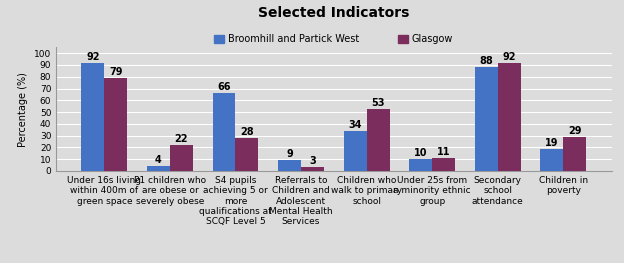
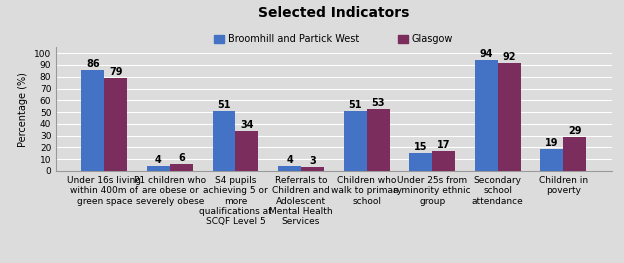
Broomhill and Partick West/Under 16s living within 400m of green space: 92 -> 86
Glasgow/P1 children who are obese or severely obese: 22 -> 6
Broomhill and Partick West/S4 pupils achieving 5 or more qualifications at SCQF Level 5: 66 -> 51
Glasgow/S4 pupils achieving 5 or more qualifications at SCQF Level 5: 28 -> 34
Broomhill and Partick West/Referrals to Children and Adolescent Mental Health Services: 9 -> 4
Broomhill and Partick West/Children who walk to primary school: 34 -> 51
Broomhill and Partick West/Under 25s from a minority ethnic group: 10 -> 15
Glasgow/Under 25s from a minority ethnic group: 11 -> 17
Broomhill and Partick West/Secondary school attendance: 88 -> 94
